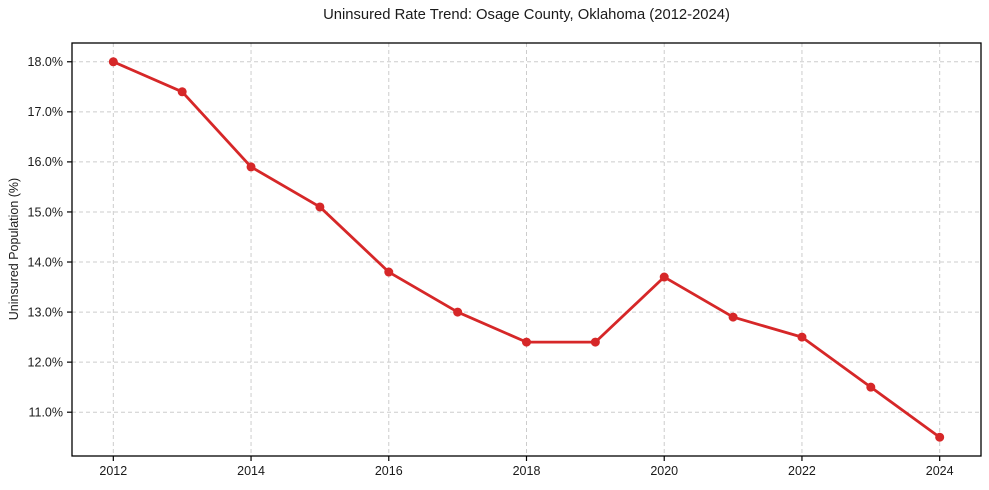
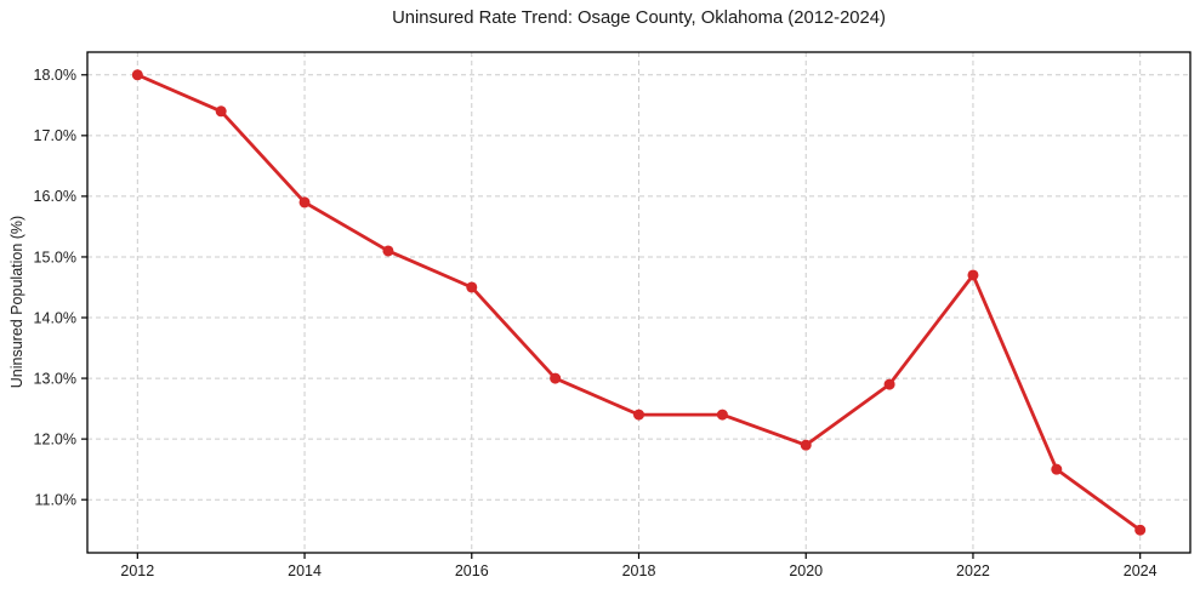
2016: 13.8% -> 14.5%
2020: 13.7% -> 11.9%
2022: 12.5% -> 14.7%
